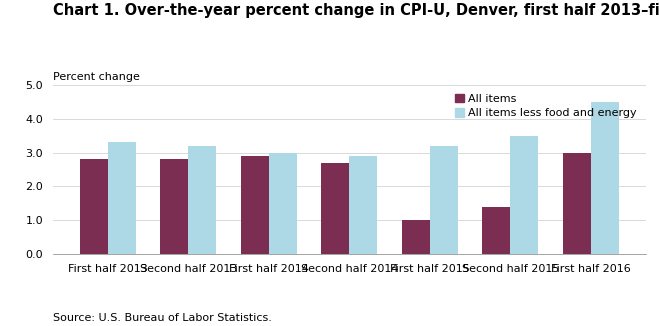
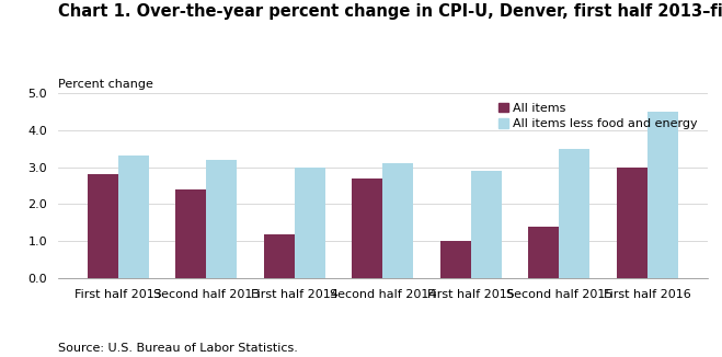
All items/Second half 2013: 2.8 -> 2.4
All items/First half 2014: 2.9 -> 1.2
All items less food and energy/Second half 2014: 2.9 -> 3.1
All items less food and energy/First half 2015: 3.2 -> 2.9
